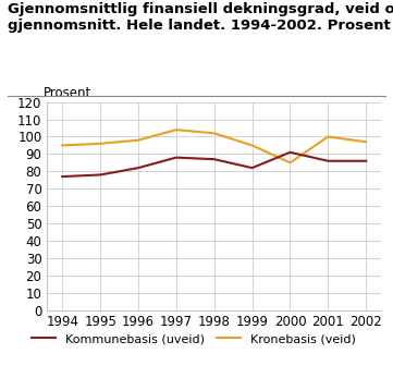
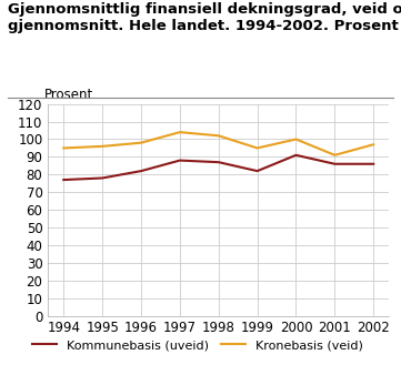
Kronebasis (veid)/2000: 85 -> 100
Kronebasis (veid)/2001: 100 -> 91
